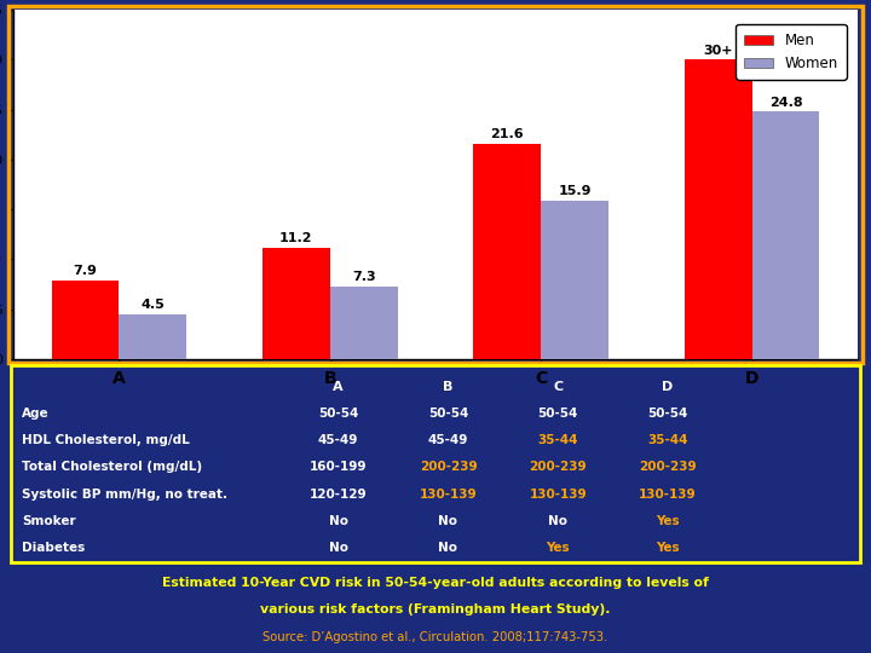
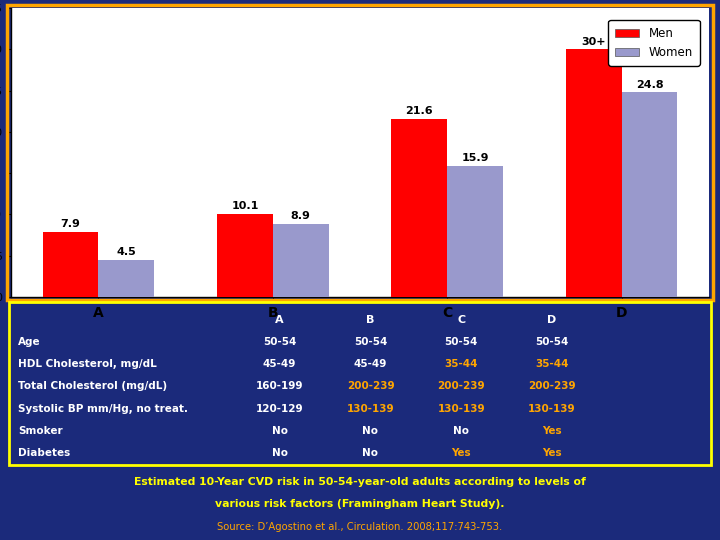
Men/B: 11.2 -> 10.1
Women/B: 7.3 -> 8.9
